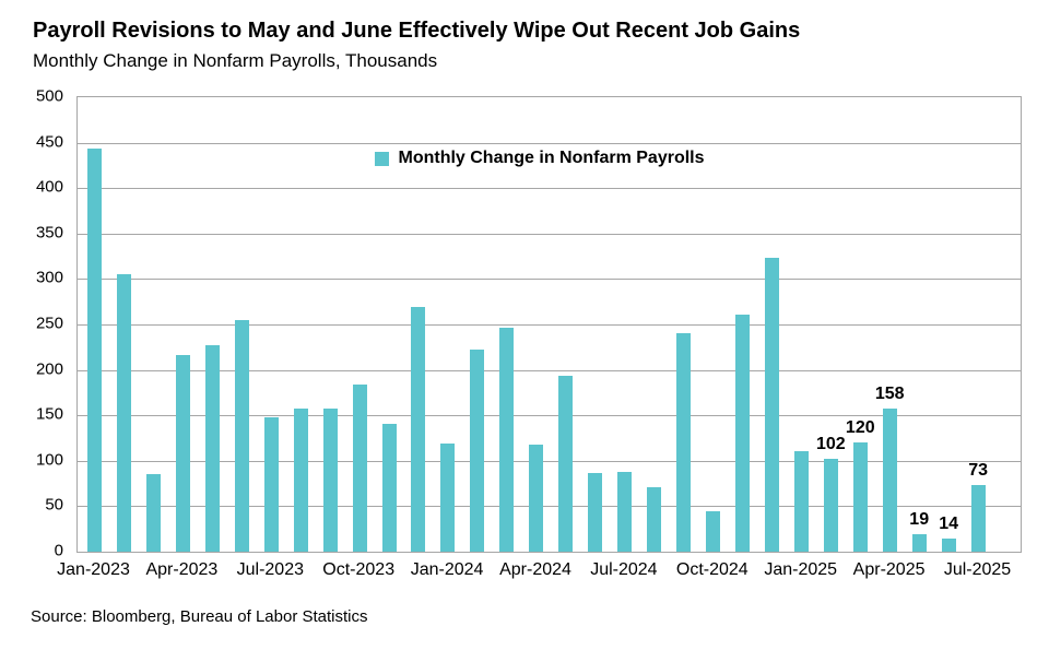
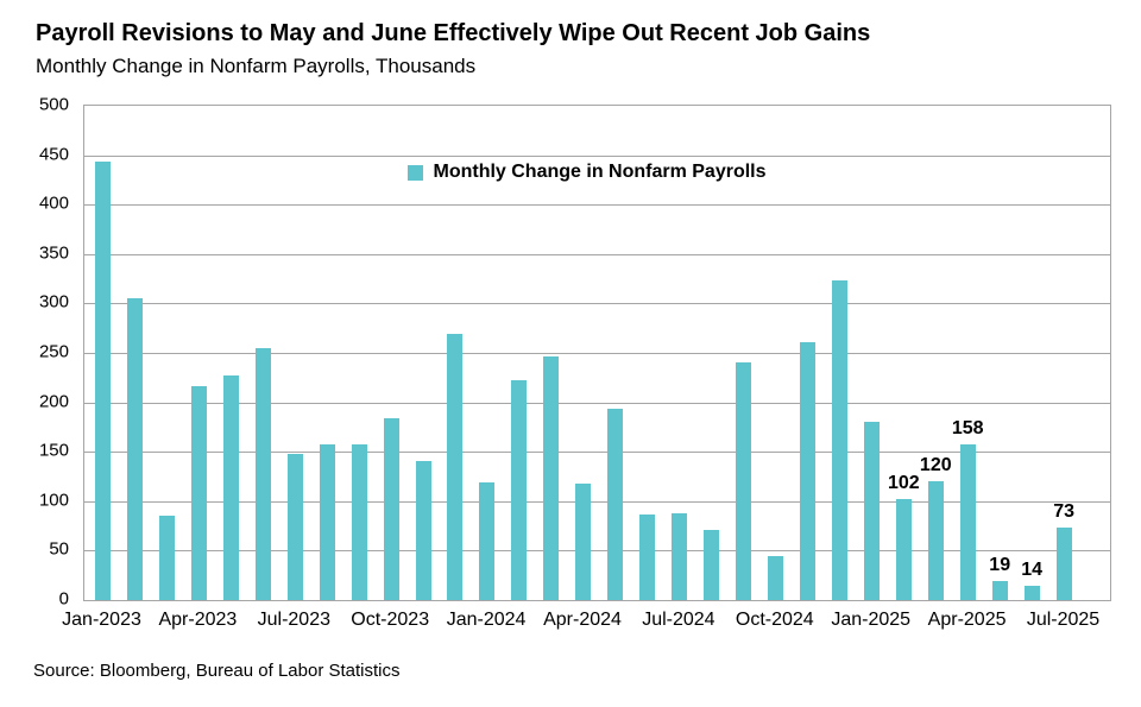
Jan-2025: 110 -> 180
